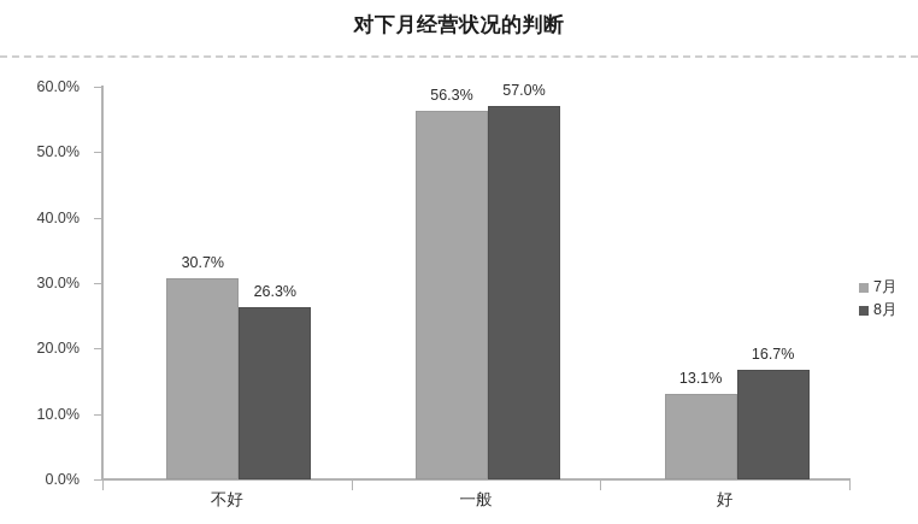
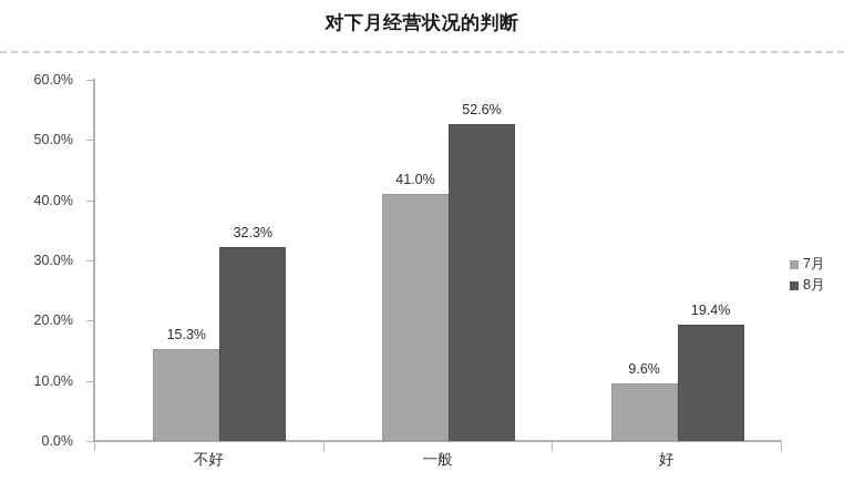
7月/不好: 30.7% -> 15.3%
8月/不好: 26.3% -> 32.3%
7月/一般: 56.3% -> 41.0%
8月/一般: 57.0% -> 52.6%
7月/好: 13.1% -> 9.6%
8月/好: 16.7% -> 19.4%
